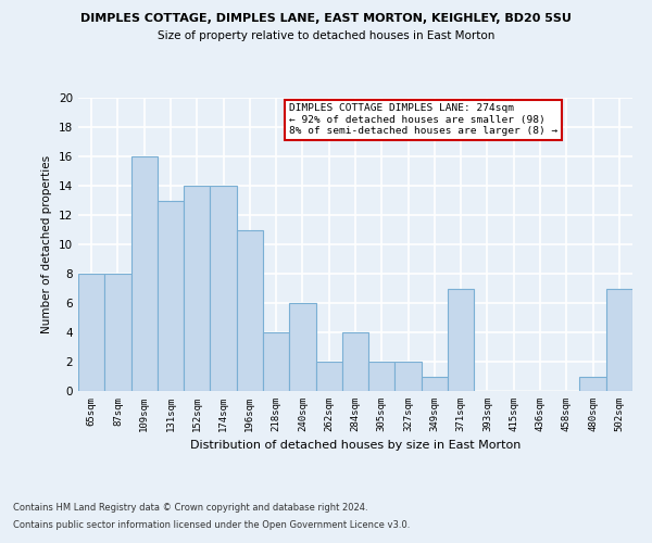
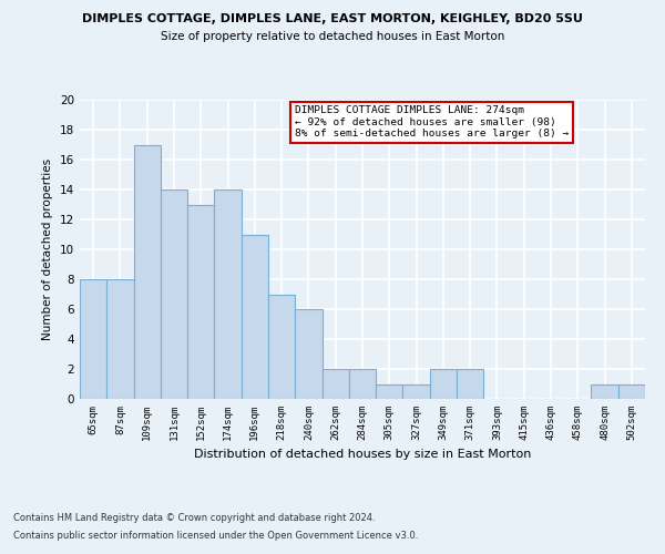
109sqm: 16 -> 17
131sqm: 13 -> 14
152sqm: 14 -> 13
218sqm: 4 -> 7
284sqm: 4 -> 2
305sqm: 2 -> 1
327sqm: 2 -> 1
349sqm: 1 -> 2
371sqm: 7 -> 2
502sqm: 7 -> 1
